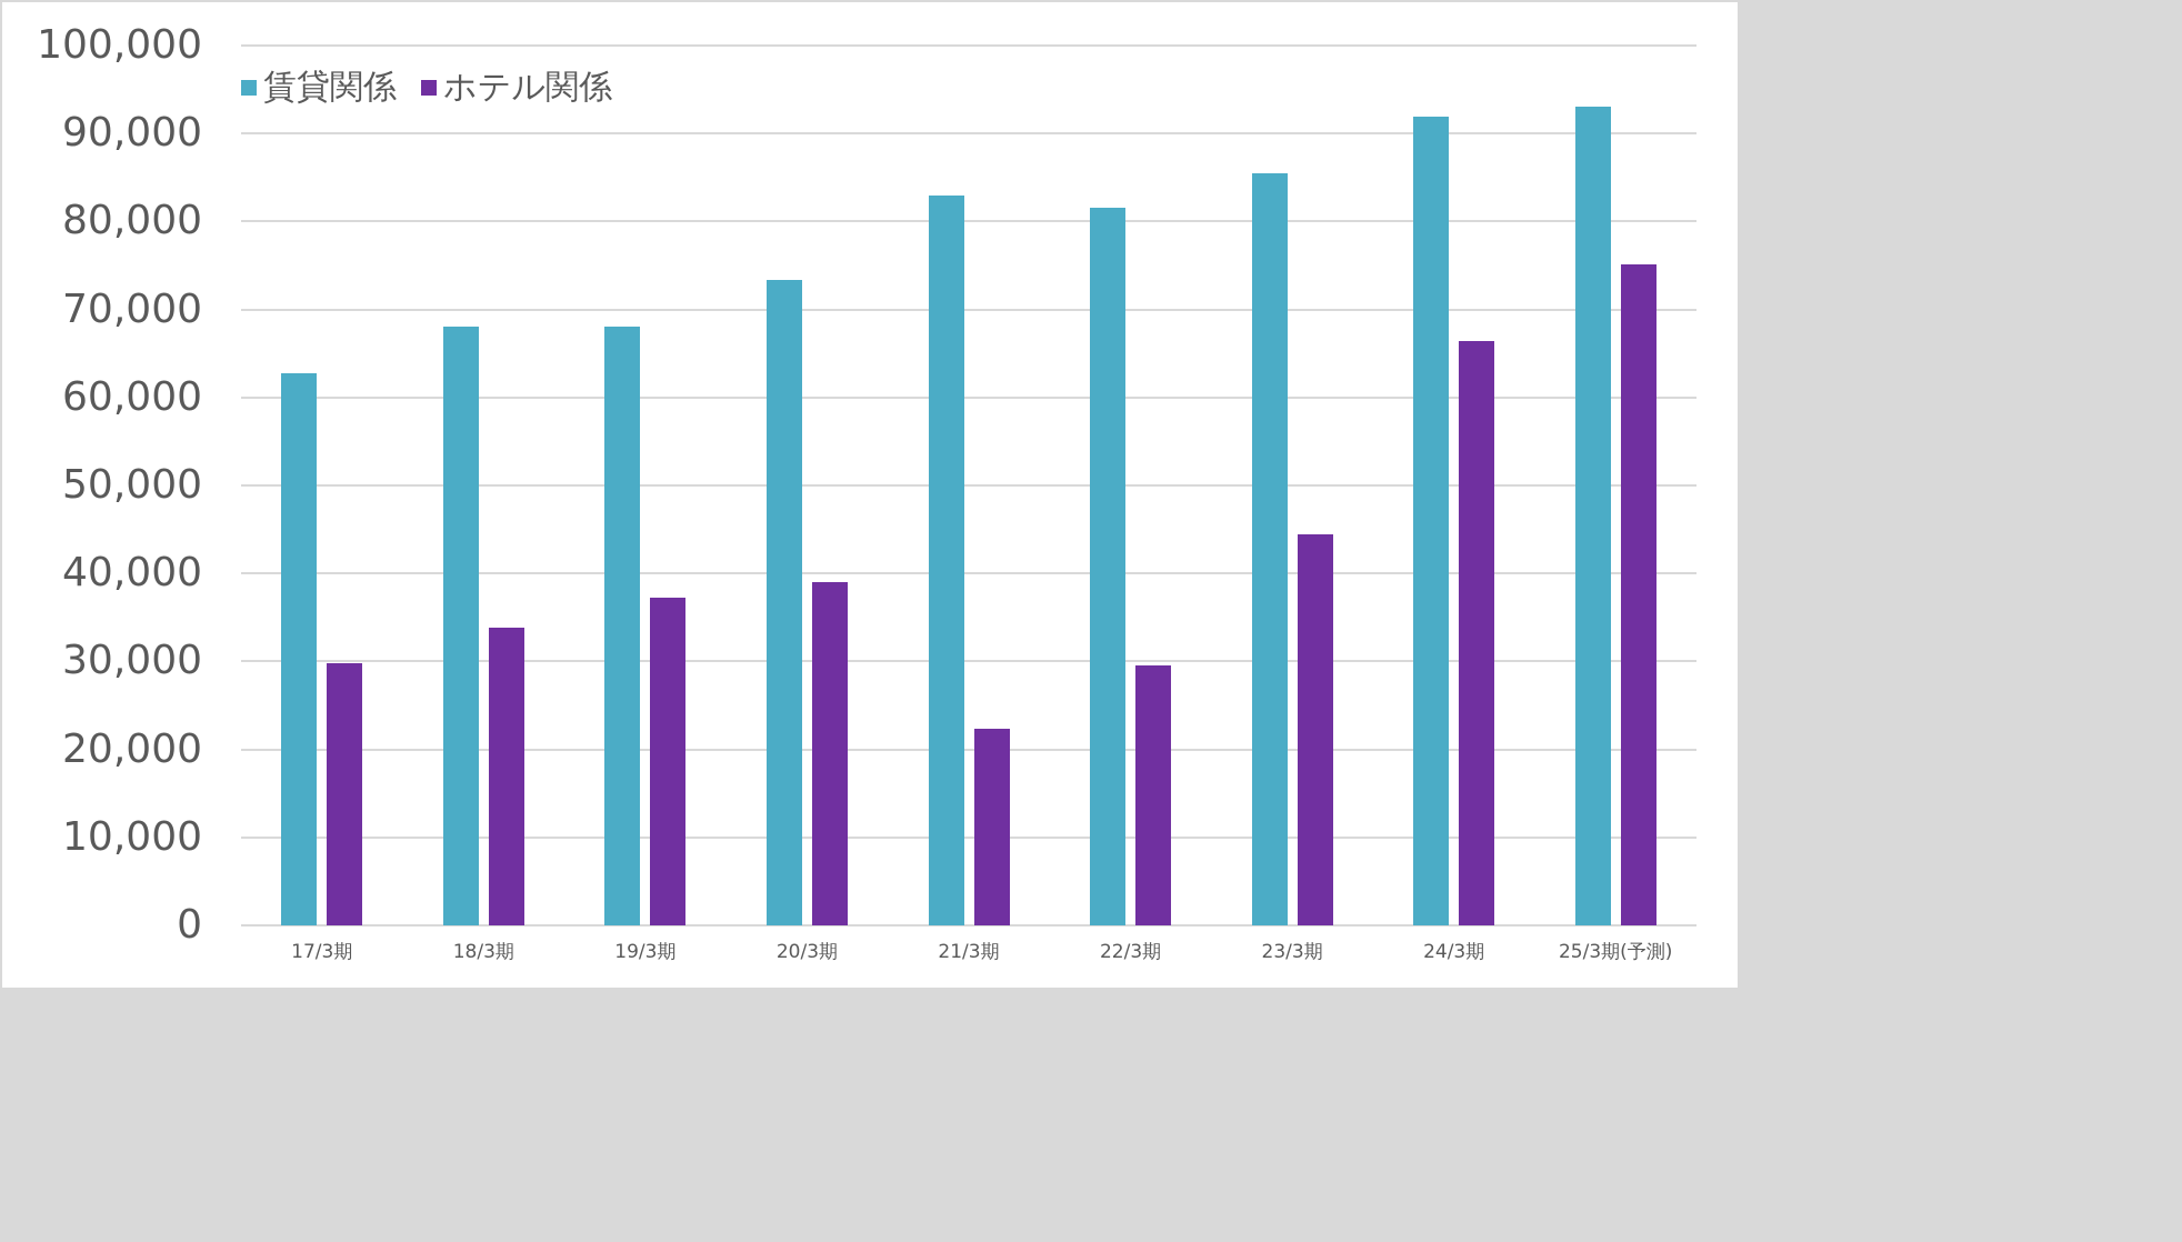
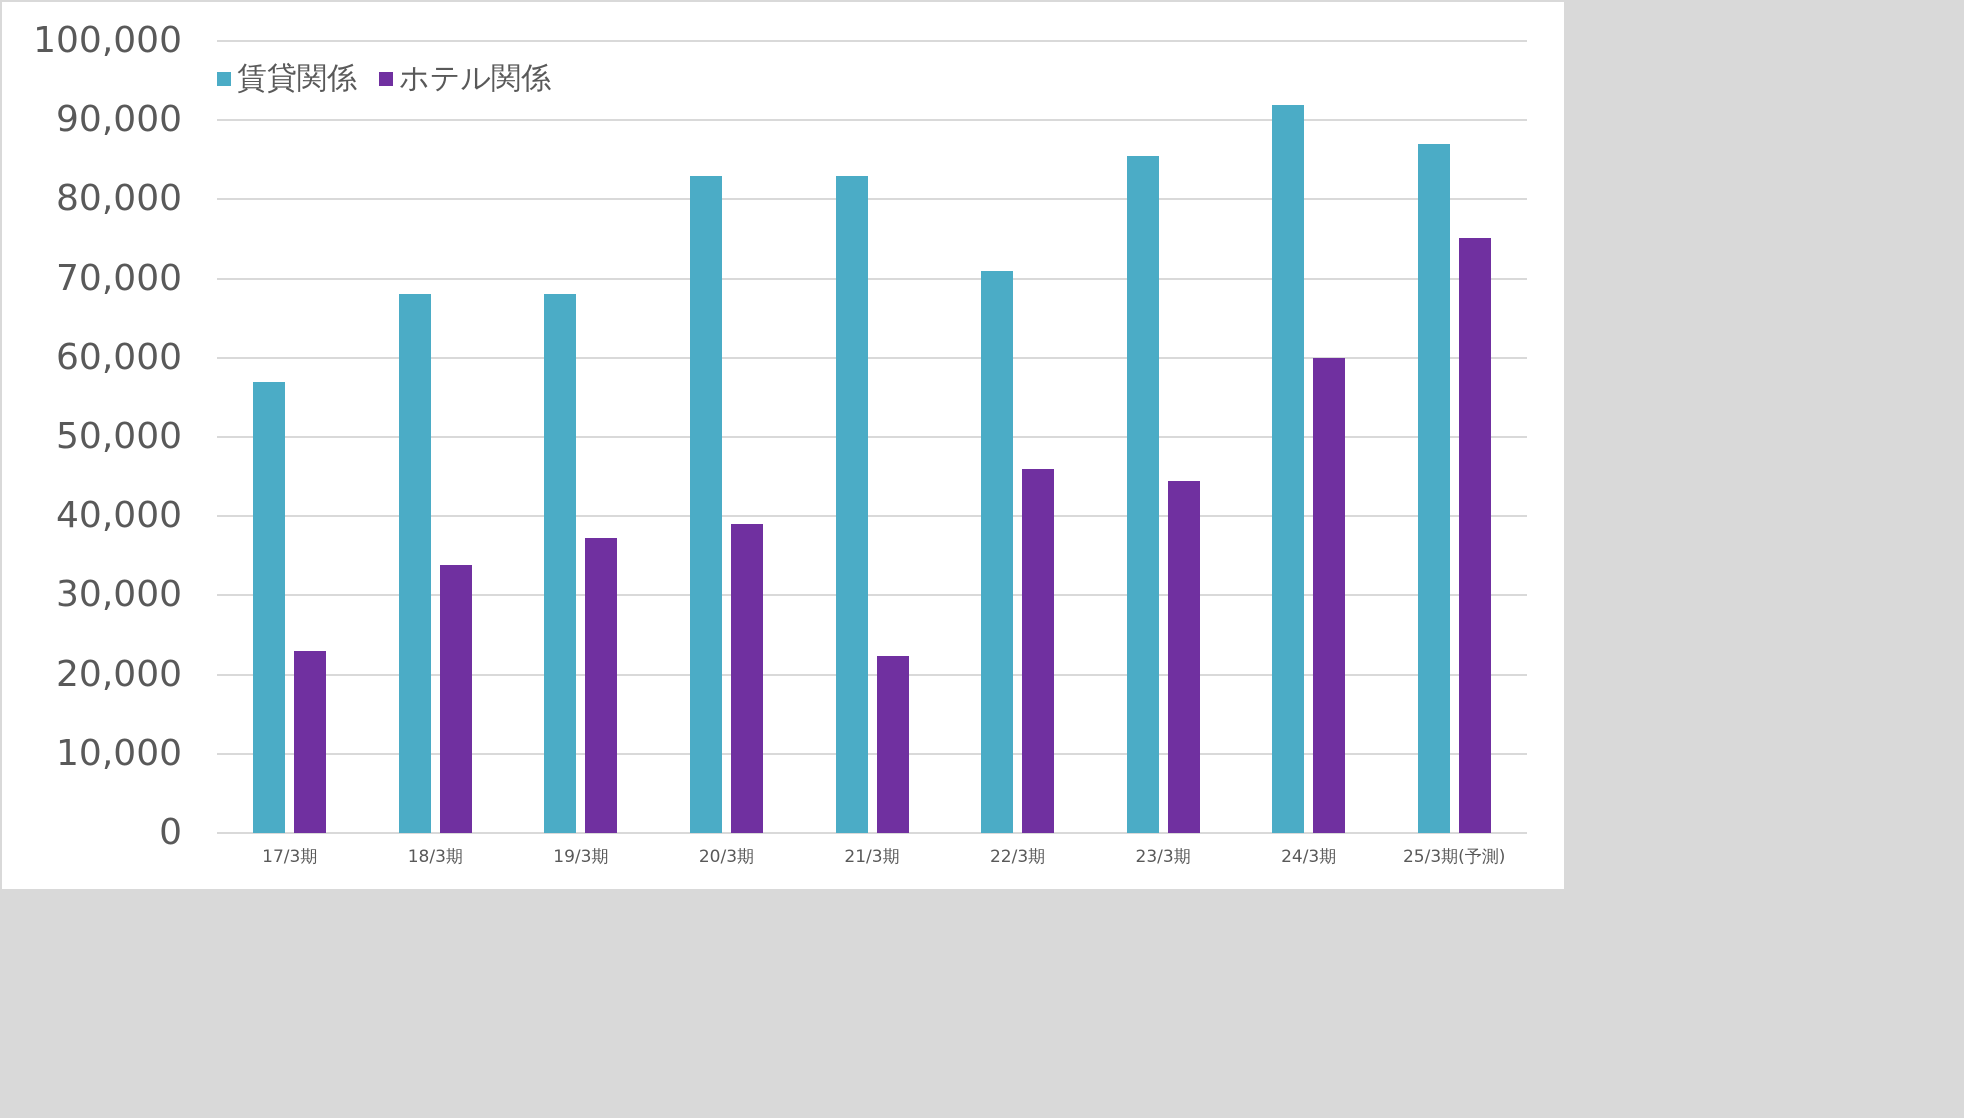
賃貸関係/17/3期: 63000 -> 57000
ホテル関係/17/3期: 30000 -> 23000
賃貸関係/20/3期: 73000 -> 83000
賃貸関係/22/3期: 82000 -> 71000
ホテル関係/22/3期: 30000 -> 46000
ホテル関係/24/3期: 66000 -> 60000
賃貸関係/25/3期(予測): 93000 -> 87000
